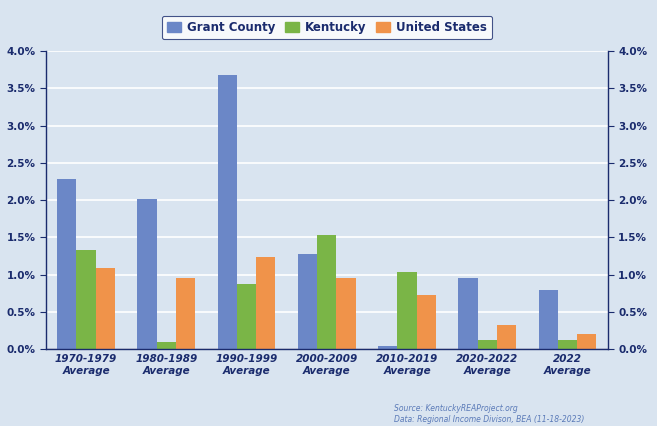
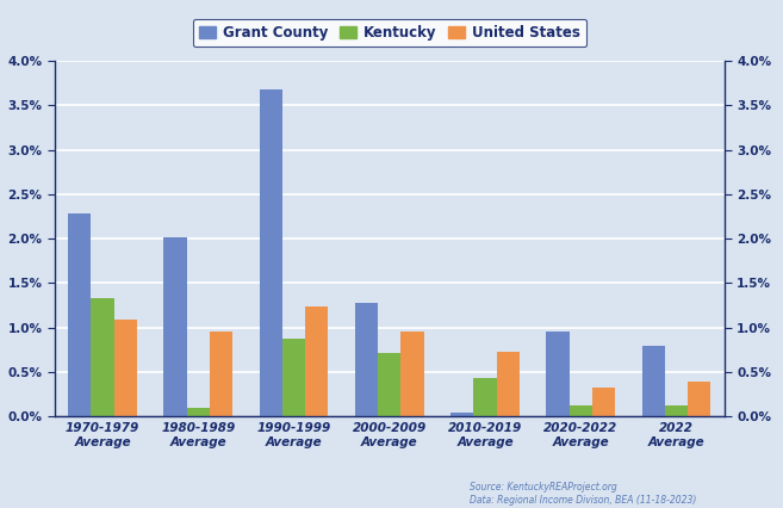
Kentucky/2000-2009 Average: 1.54% -> 0.72%
Kentucky/2010-2019 Average: 1.04% -> 0.44%
United States/2022 Average: 0.20% -> 0.40%
